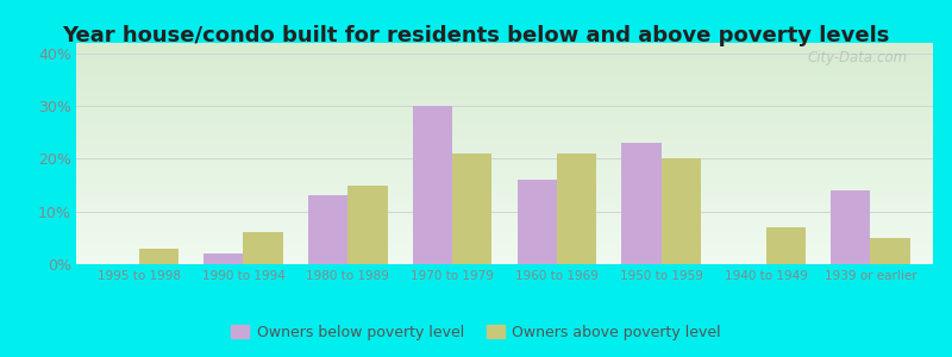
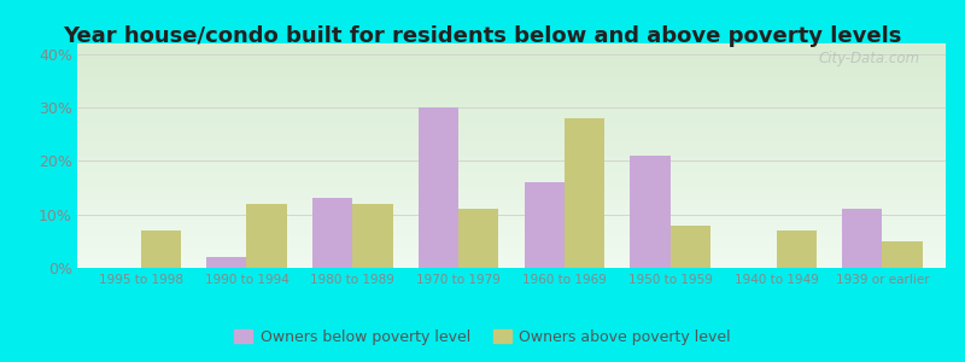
Owners above poverty level/1995 to 1998: 3% -> 7%
Owners above poverty level/1990 to 1994: 6% -> 12%
Owners above poverty level/1980 to 1989: 15% -> 12%
Owners above poverty level/1970 to 1979: 21% -> 11%
Owners above poverty level/1960 to 1969: 21% -> 28%
Owners below poverty level/1950 to 1959: 23% -> 21%
Owners above poverty level/1950 to 1959: 20% -> 8%
Owners below poverty level/1939 or earlier: 14% -> 11%
